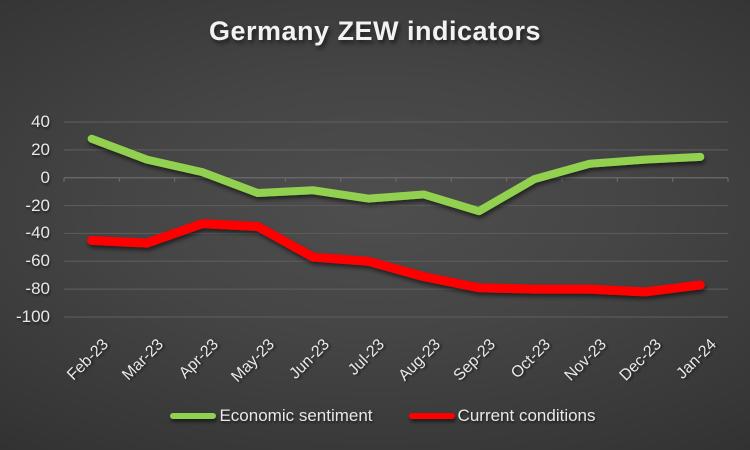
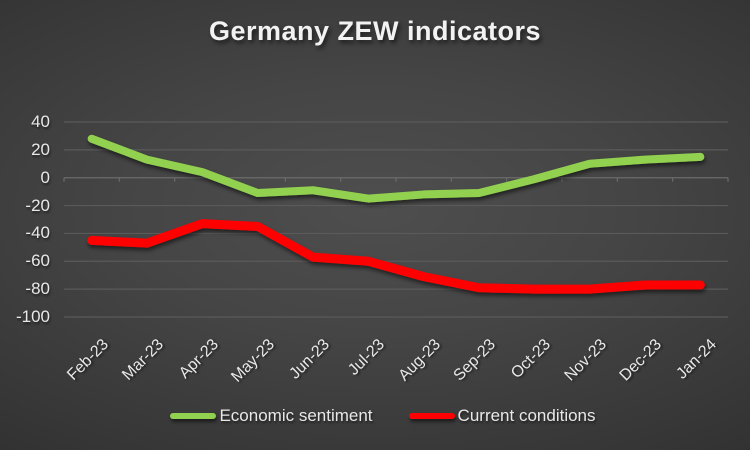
Economic sentiment/Sep-23: -24 -> -11
Current conditions/Dec-23: -82 -> -77
